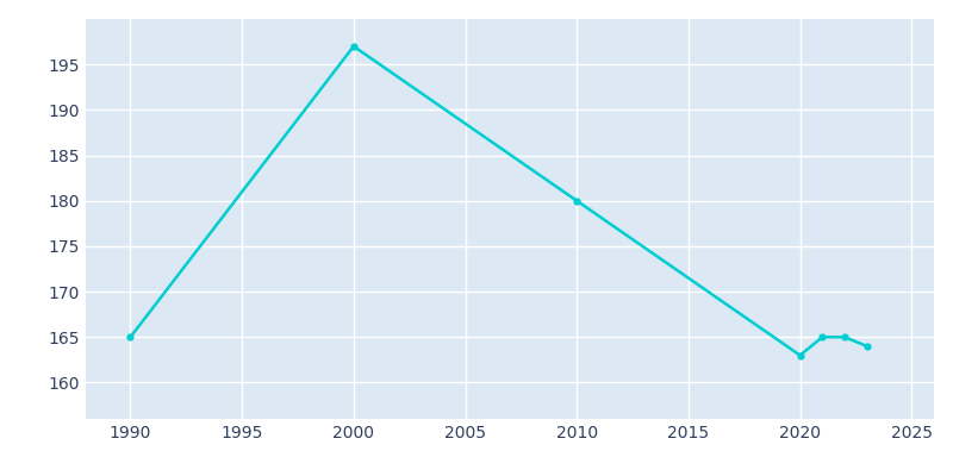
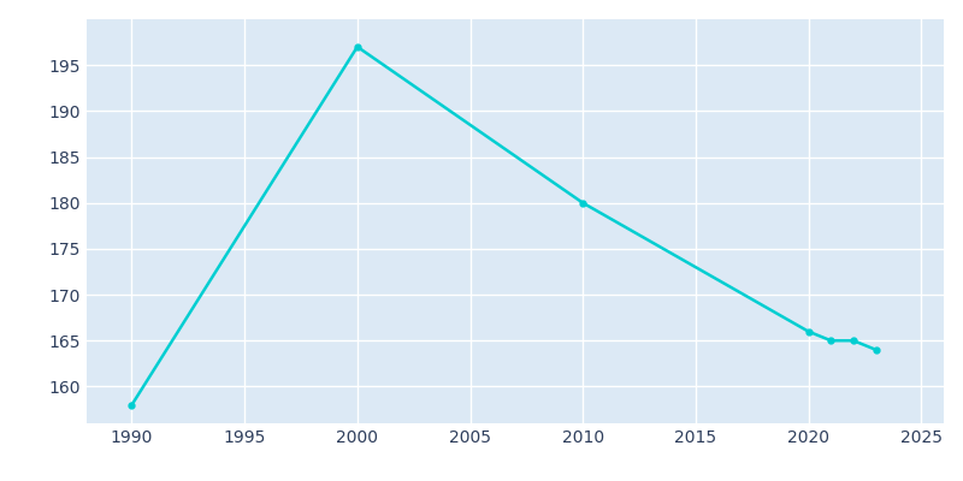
1990: 165 -> 158
2020: 163 -> 166
